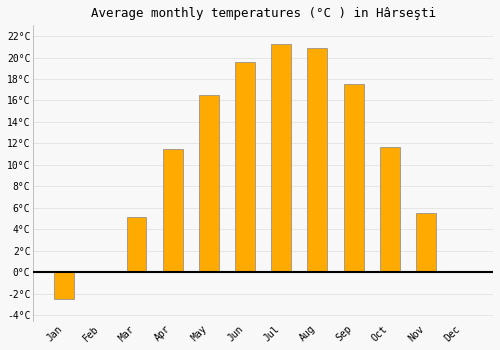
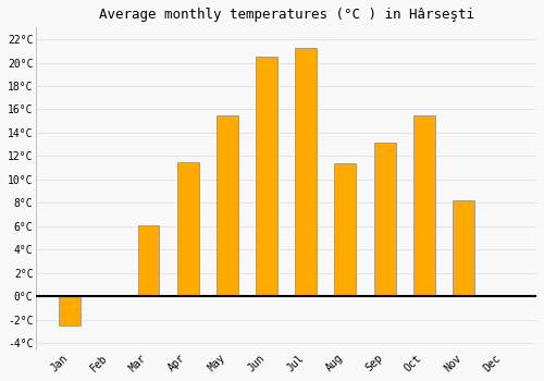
Mar: 5.2°C -> 6.1°C
May: 16.5°C -> 15.5°C
Jun: 19.6°C -> 20.5°C
Aug: 20.9°C -> 11.4°C
Sep: 17.5°C -> 13.2°C
Oct: 11.7°C -> 15.5°C
Nov: 5.5°C -> 8.2°C
